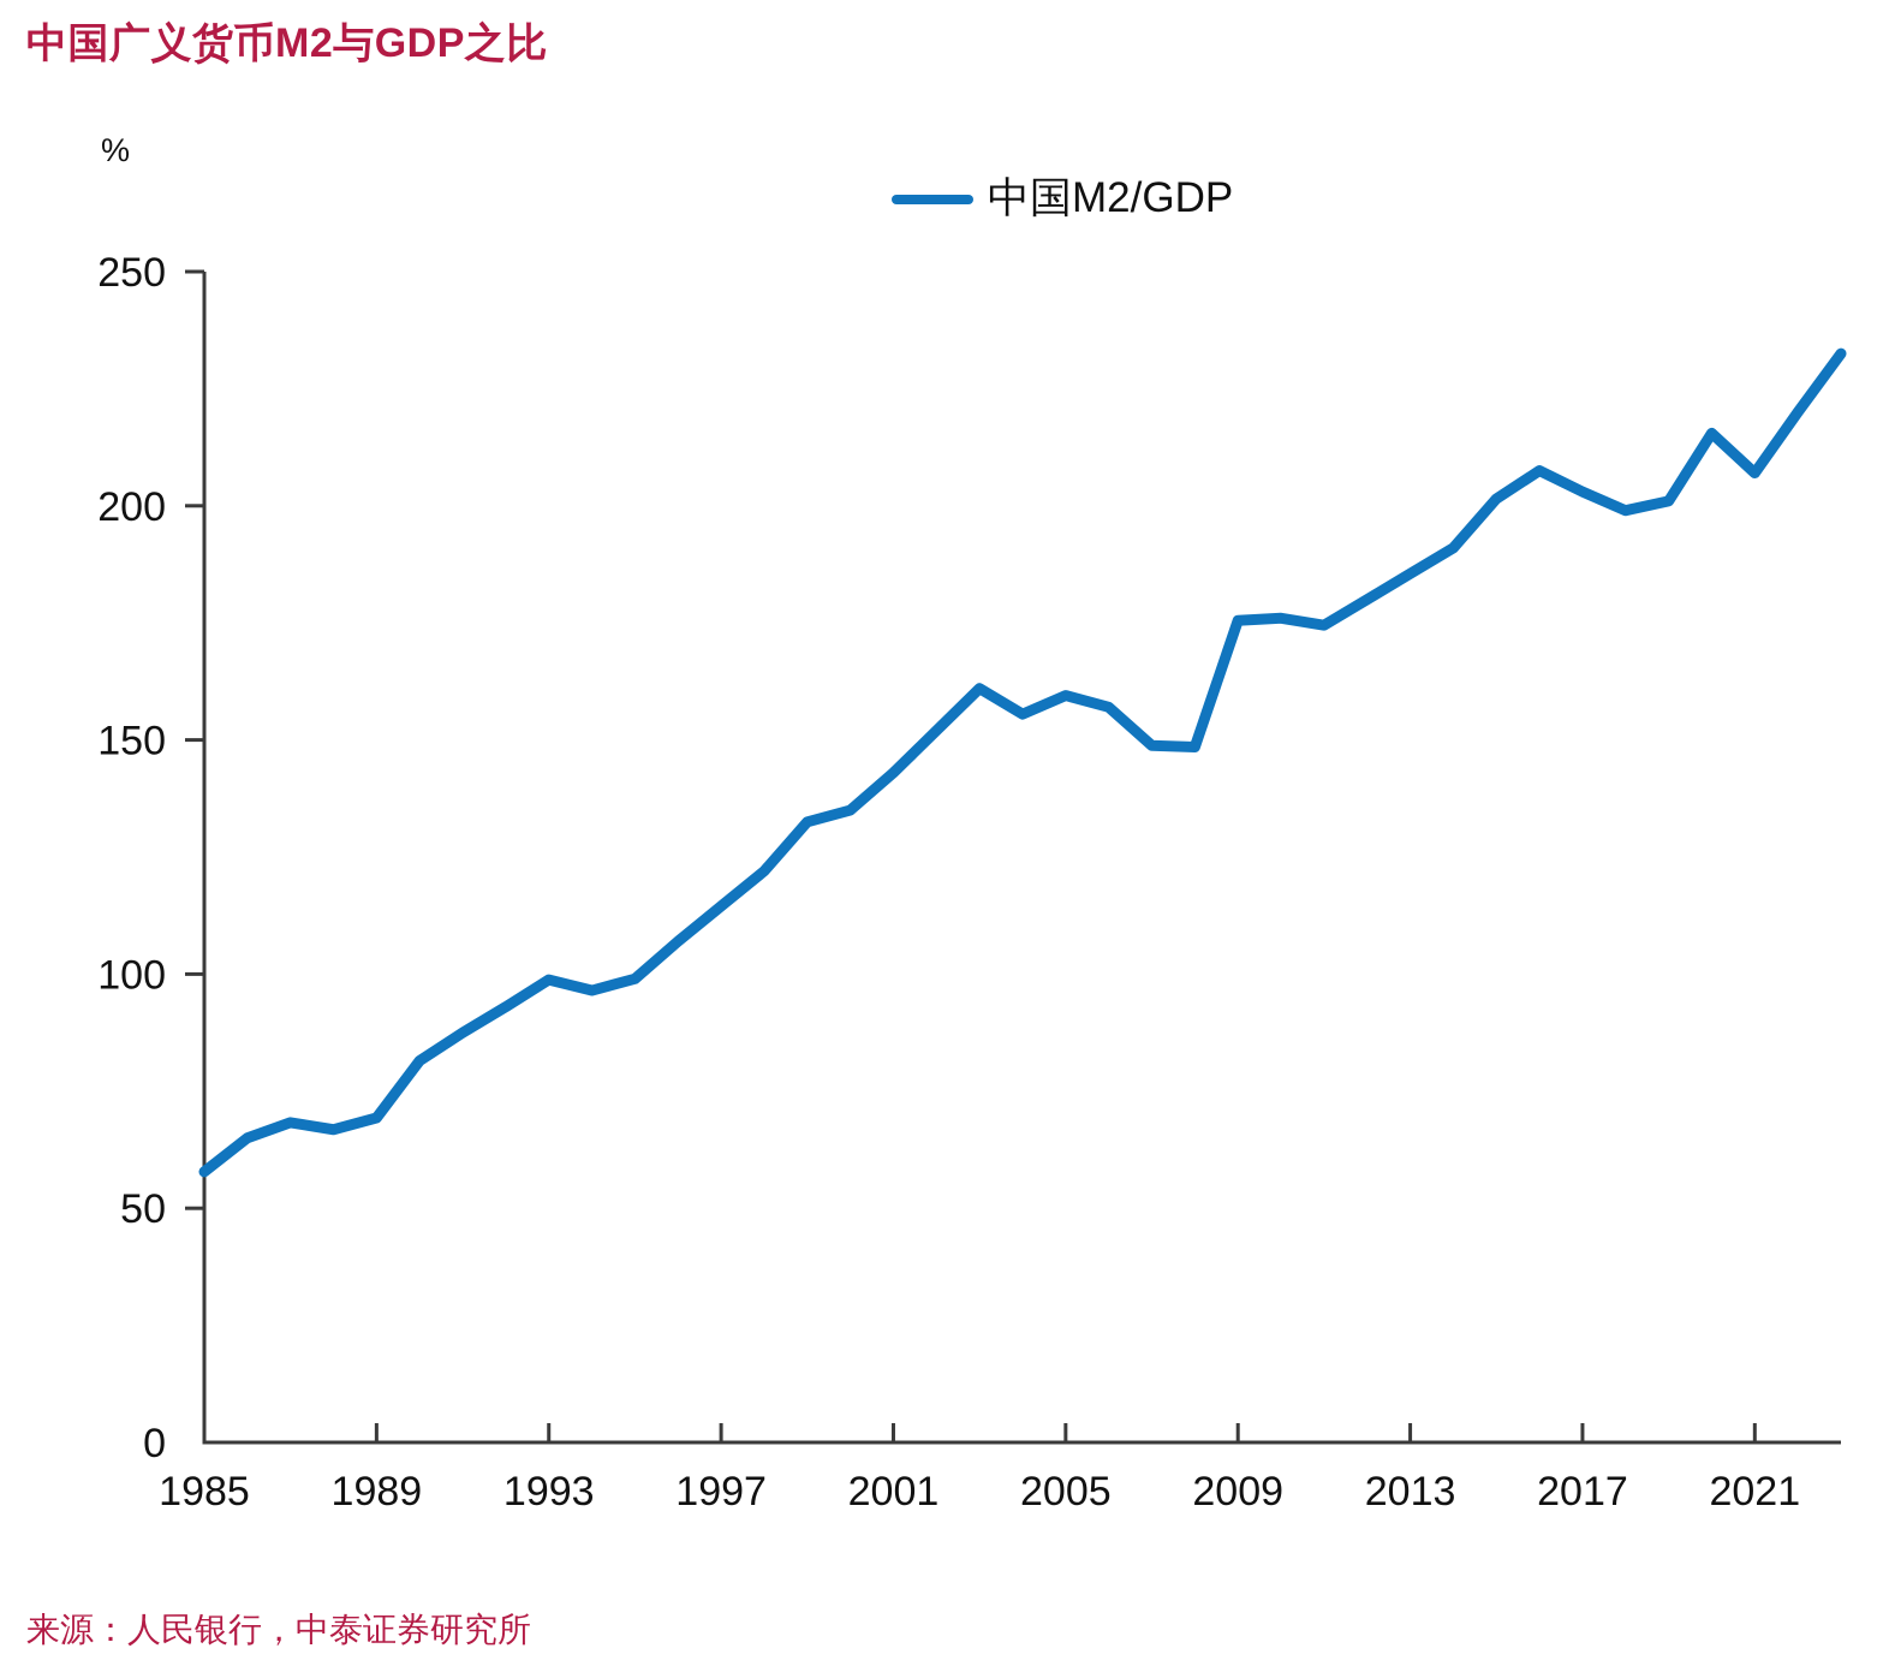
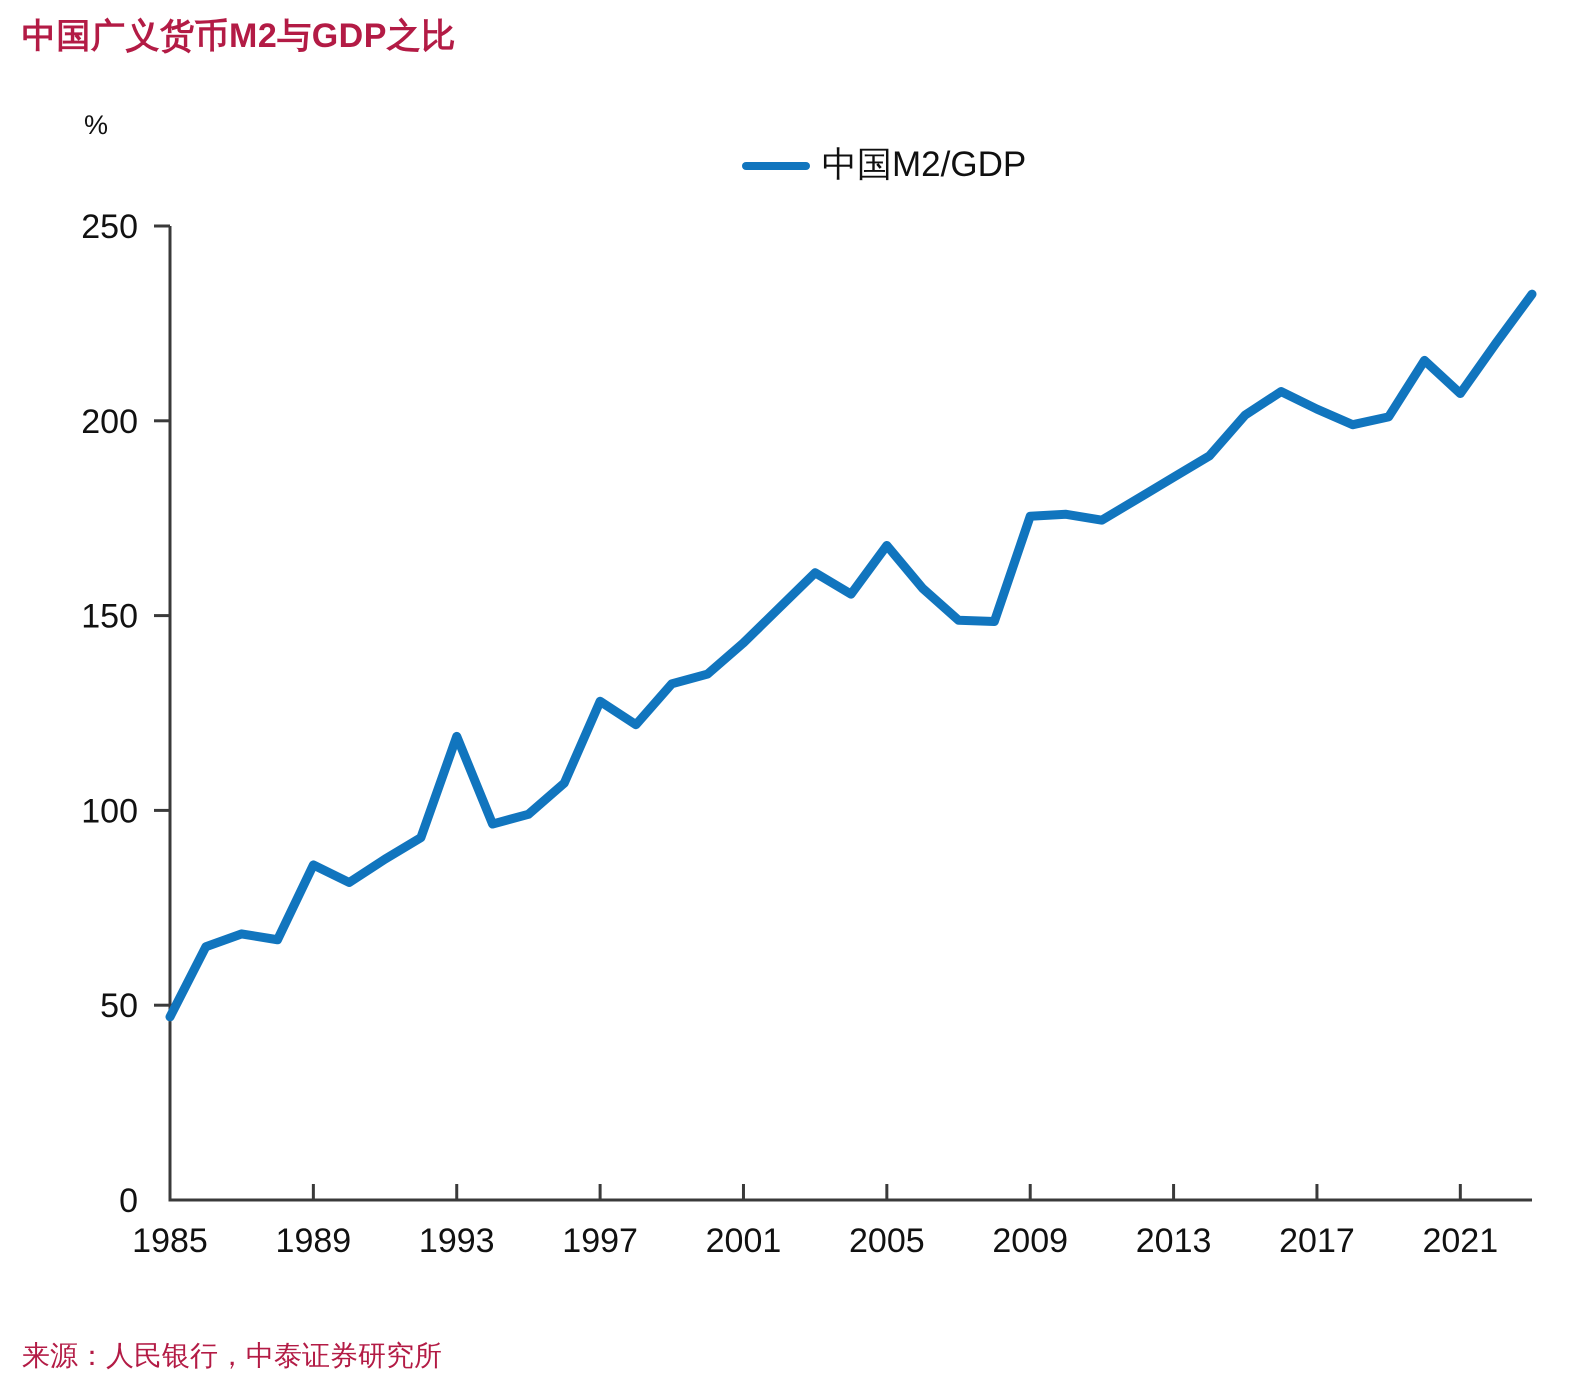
1985: 58 -> 47
1989: 69 -> 86
1993: 99 -> 119
1997: 114 -> 128
2005: 160 -> 168
